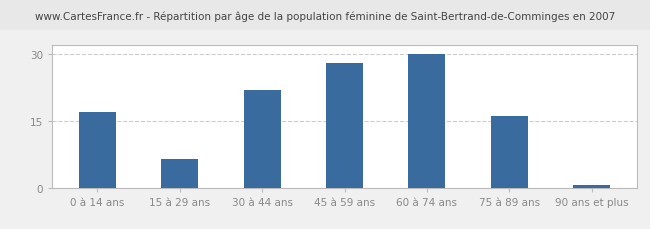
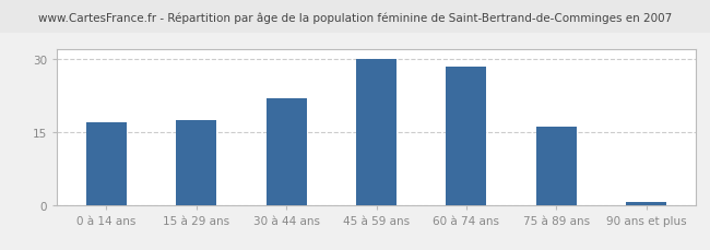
15 à 29 ans: 6.5 -> 17.5
45 à 59 ans: 28.0 -> 30.0
60 à 74 ans: 30.0 -> 28.5
